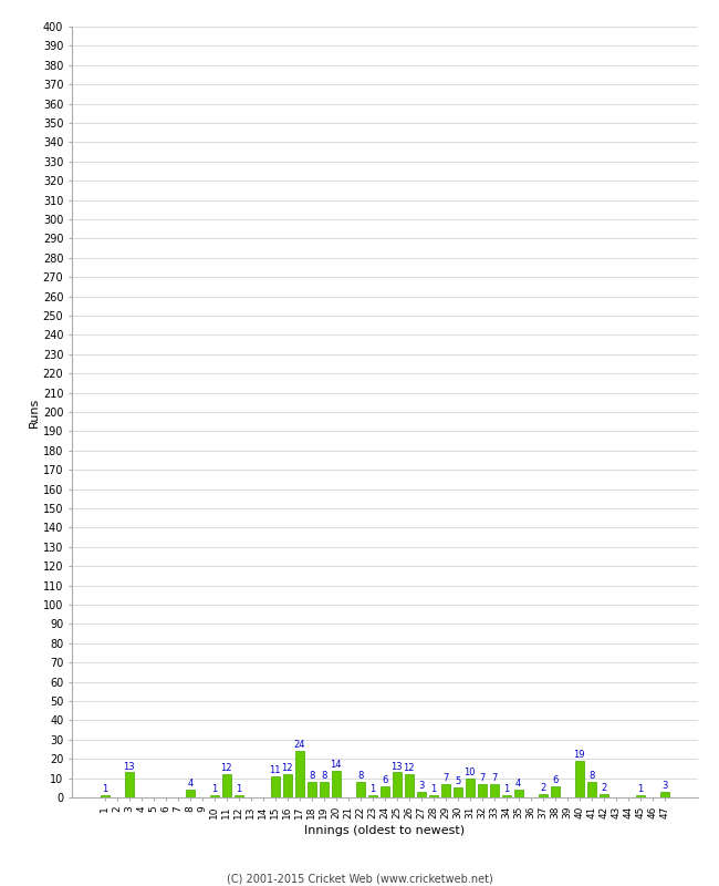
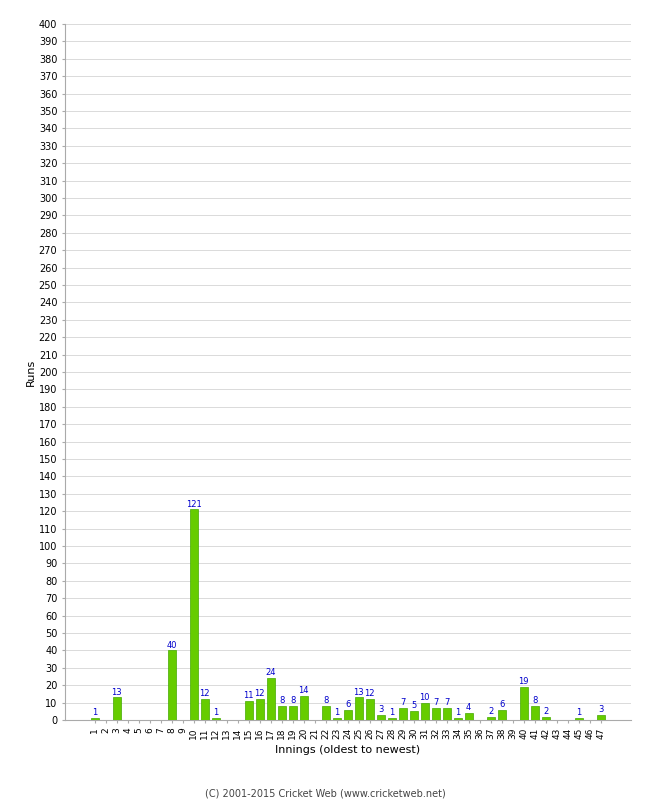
8: 4 -> 40
10: 1 -> 121
